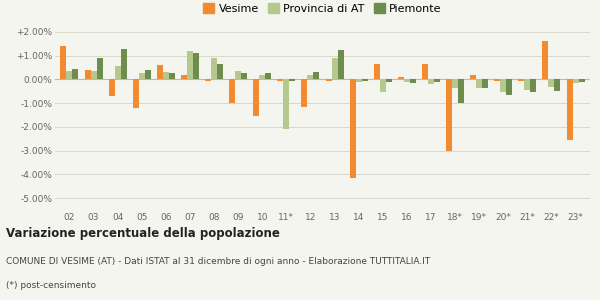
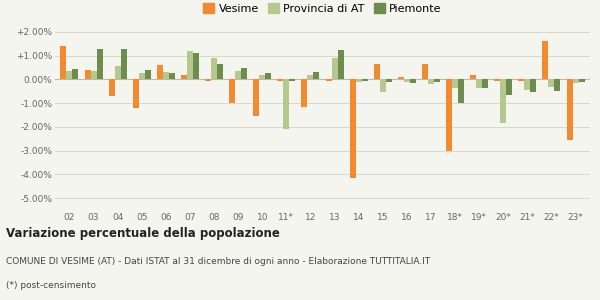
Piemonte/03: 0.90% -> 1.30%
Piemonte/09: 0.25% -> 0.50%
Provincia di AT/20*: -0.55% -> -1.85%
